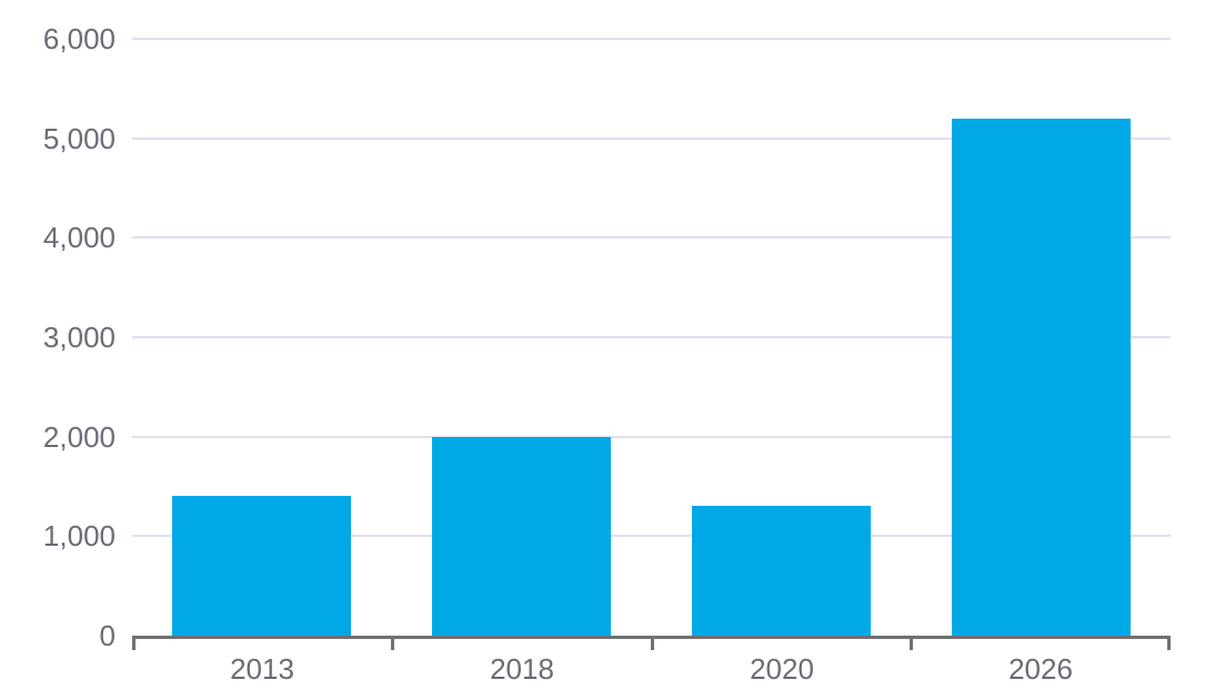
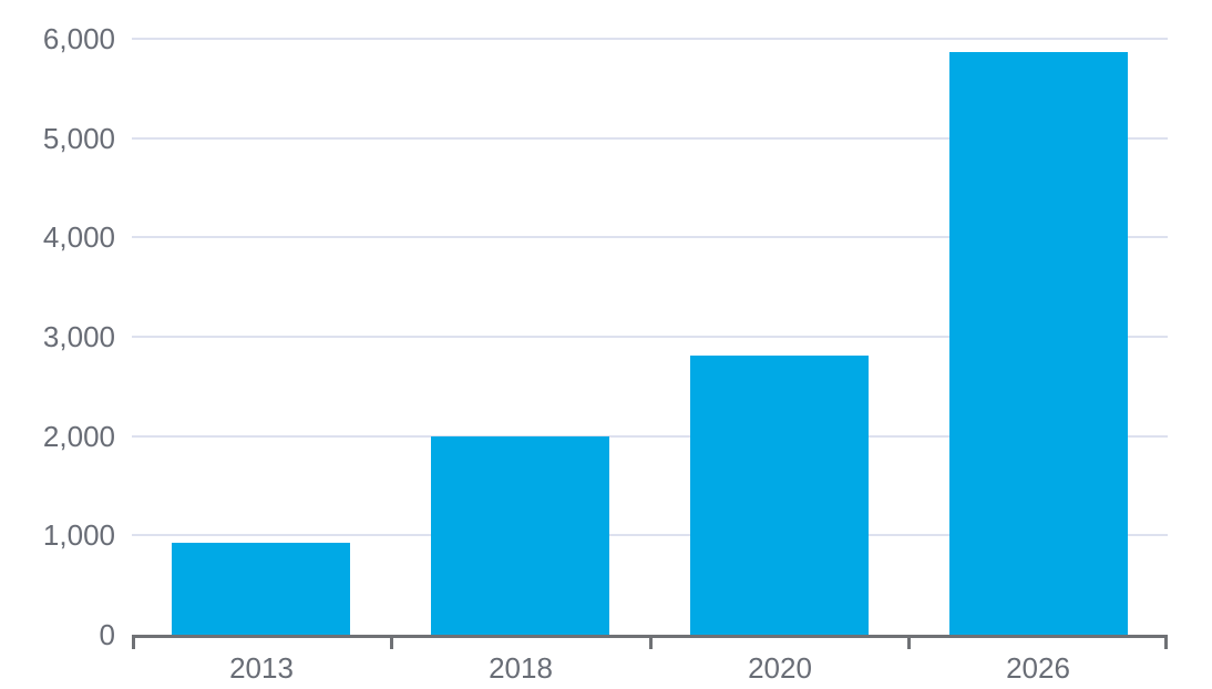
2013: 1400 -> 900
2020: 1300 -> 2800
2026: 5200 -> 5900
